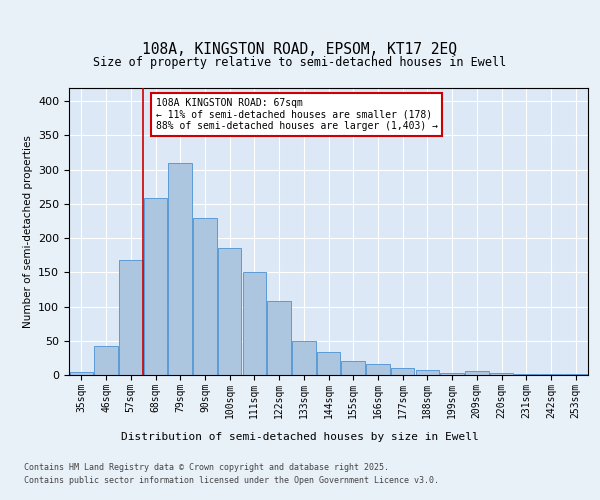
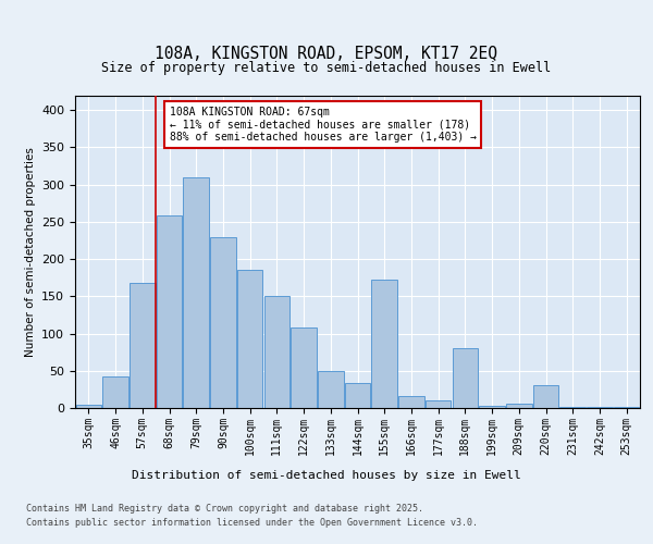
155sqm: 20 -> 172
188sqm: 7 -> 80
220sqm: 3 -> 30
